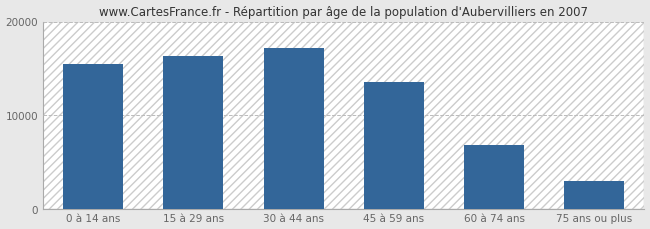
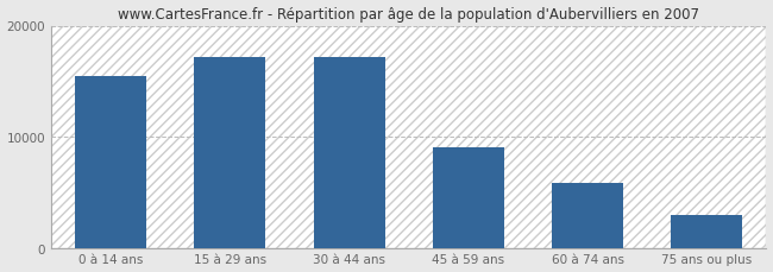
15 à 29 ans: 16300 -> 17200
45 à 59 ans: 13500 -> 9000
60 à 74 ans: 6800 -> 5800
